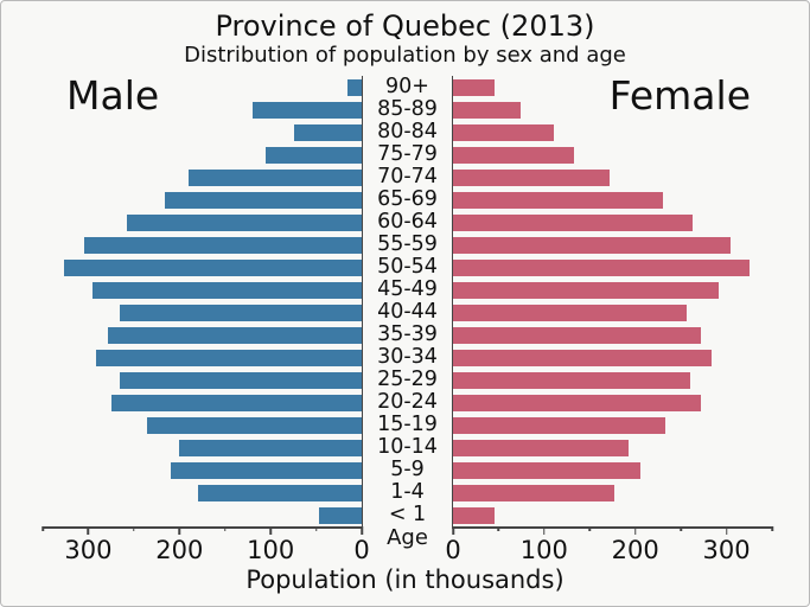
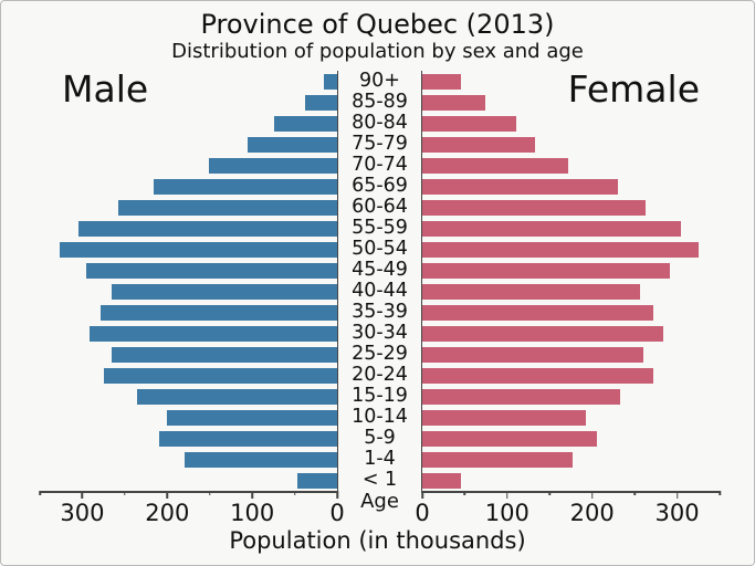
Male/85-89: 120 -> 40
Male/70-74: 190 -> 150
